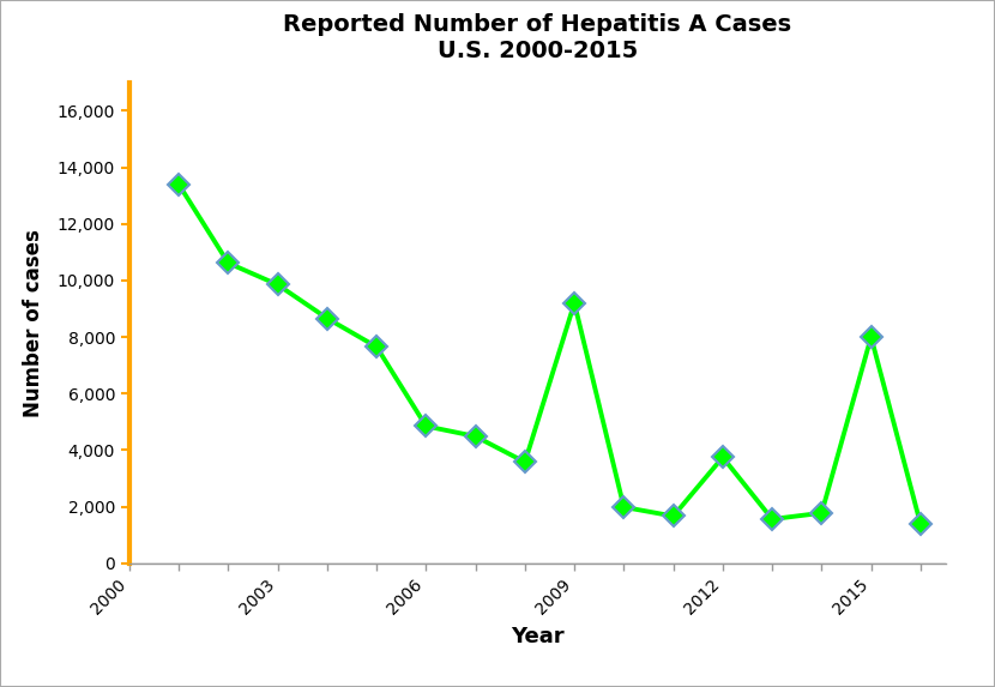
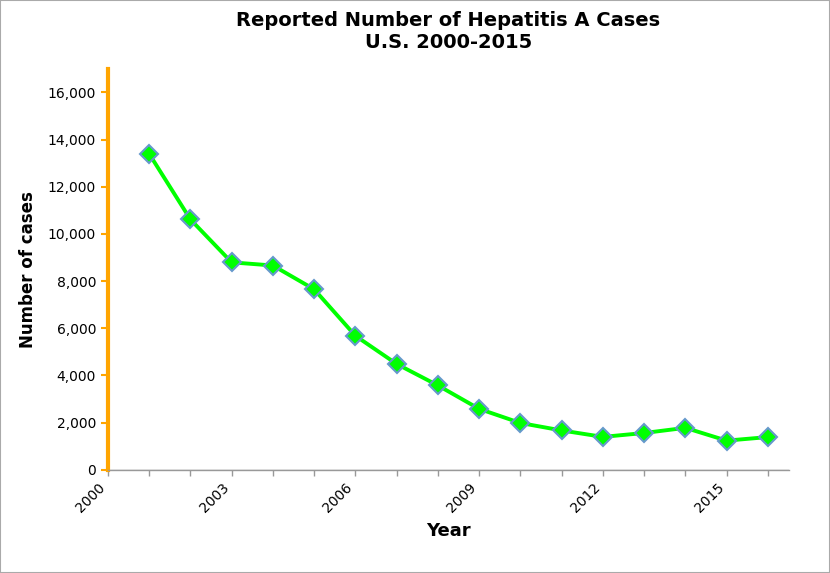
2003: 9,850 -> 8,800
2006: 4,850 -> 5,680
2009: 9,200 -> 2,580
2012: 3,750 -> 1,400
2015: 8,000 -> 1,240
